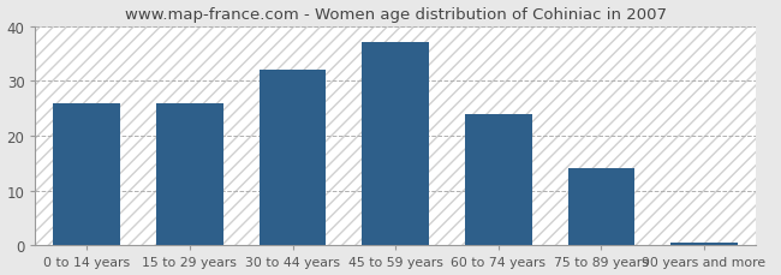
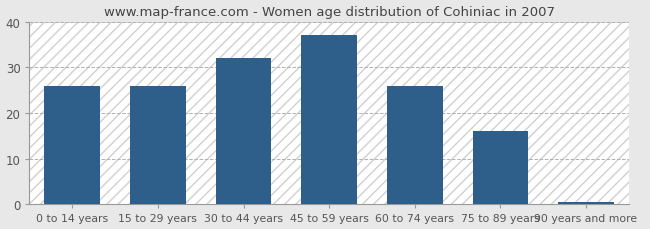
60 to 74 years: 24.0 -> 26.0
75 to 89 years: 14.0 -> 16.0
